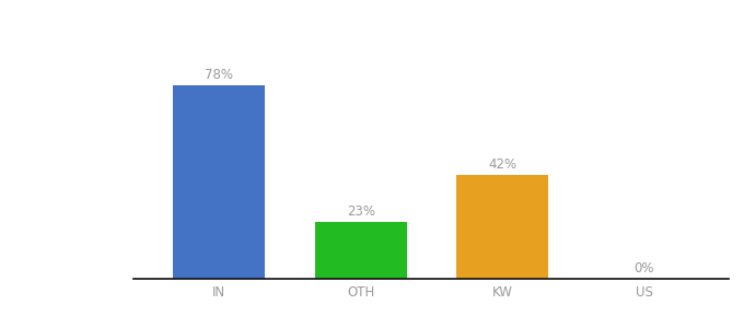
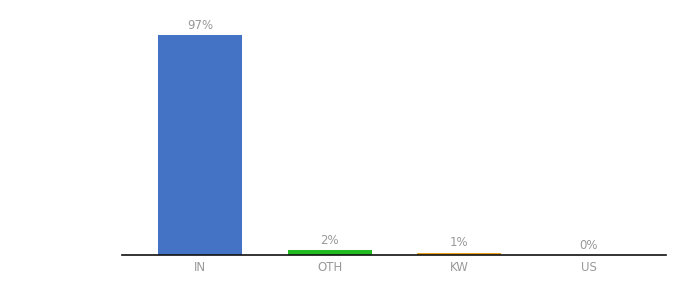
IN: 78% -> 97%
OTH: 23% -> 2%
KW: 42% -> 1%
